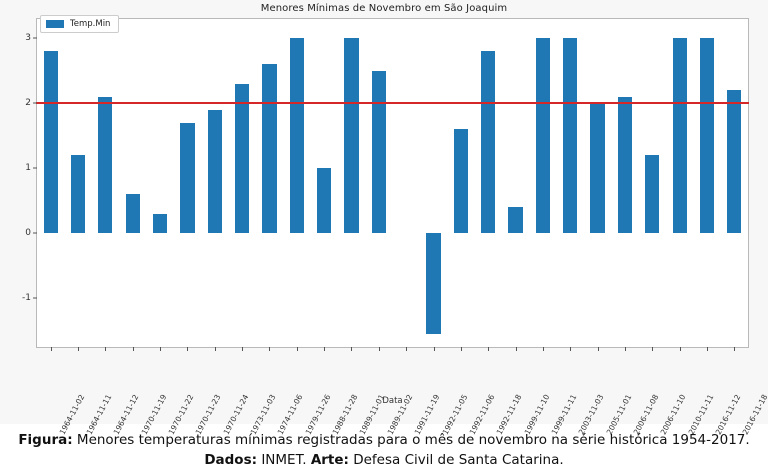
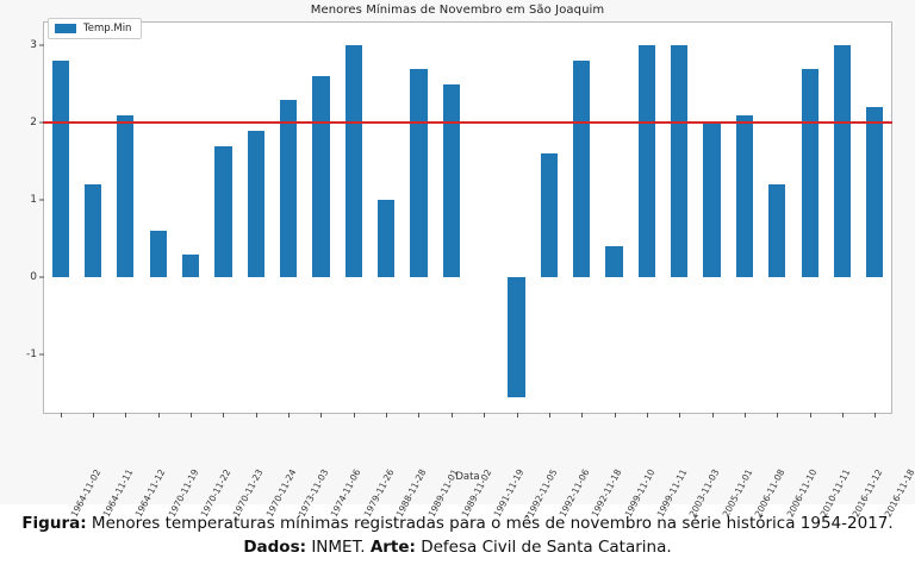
1989-11-01: 3.0 -> 2.7
2010-11-11: 3.0 -> 2.7
